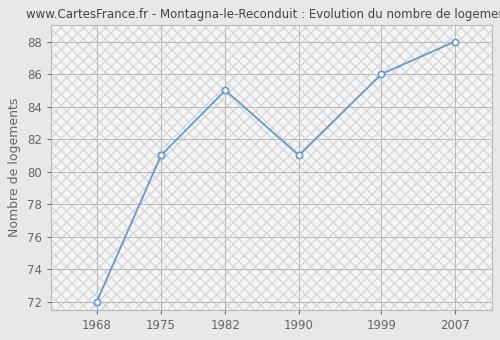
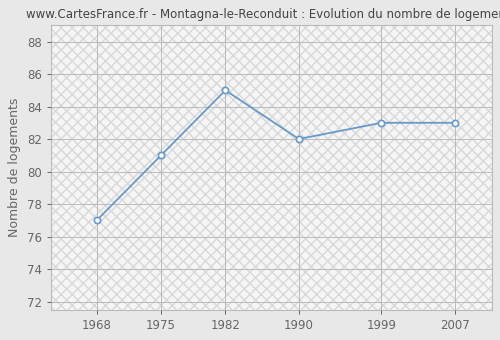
1968: 72 -> 77
1990: 81 -> 82
1999: 86 -> 83
2007: 88 -> 83
